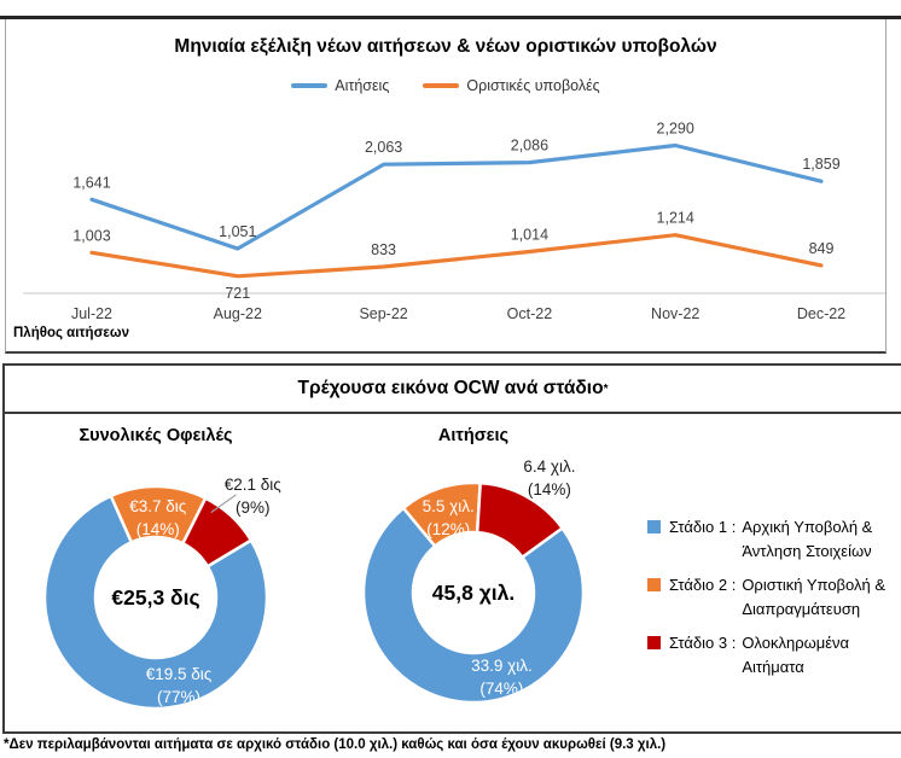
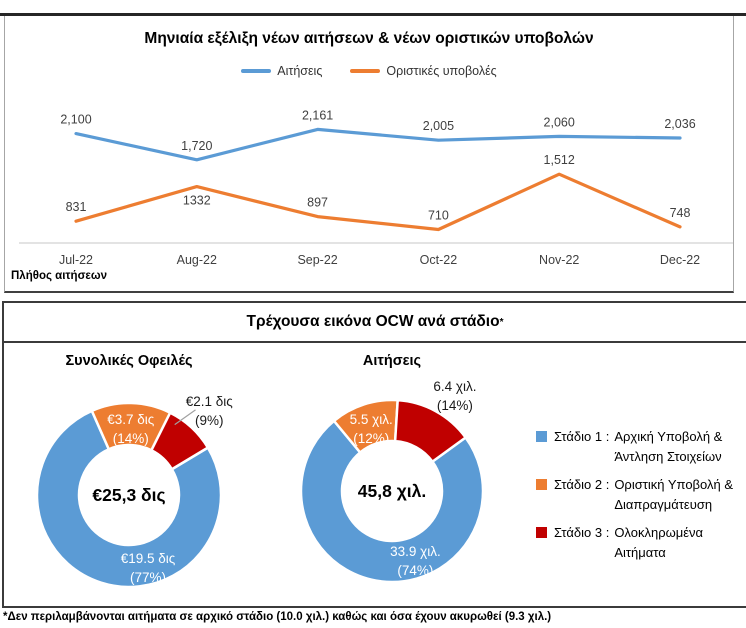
Μηνιαία εξέλιξη νέων αιτήσεων & νέων οριστικών υποβολών/Αιτήσεις/Jul-22: 1,641 -> 2,100
Μηνιαία εξέλιξη νέων αιτήσεων & νέων οριστικών υποβολών/Οριστικές υποβολές/Jul-22: 1,003 -> 831
Μηνιαία εξέλιξη νέων αιτήσεων & νέων οριστικών υποβολών/Αιτήσεις/Aug-22: 1,051 -> 1,720
Μηνιαία εξέλιξη νέων αιτήσεων & νέων οριστικών υποβολών/Οριστικές υποβολές/Aug-22: 721 -> 1332
Μηνιαία εξέλιξη νέων αιτήσεων & νέων οριστικών υποβολών/Αιτήσεις/Sep-22: 2,063 -> 2,161
Μηνιαία εξέλιξη νέων αιτήσεων & νέων οριστικών υποβολών/Οριστικές υποβολές/Sep-22: 833 -> 897
Μηνιαία εξέλιξη νέων αιτήσεων & νέων οριστικών υποβολών/Αιτήσεις/Oct-22: 2,086 -> 2,005
Μηνιαία εξέλιξη νέων αιτήσεων & νέων οριστικών υποβολών/Οριστικές υποβολές/Oct-22: 1,014 -> 710
Μηνιαία εξέλιξη νέων αιτήσεων & νέων οριστικών υποβολών/Αιτήσεις/Nov-22: 2,290 -> 2,060
Μηνιαία εξέλιξη νέων αιτήσεων & νέων οριστικών υποβολών/Οριστικές υποβολές/Nov-22: 1,214 -> 1,512
Μηνιαία εξέλιξη νέων αιτήσεων & νέων οριστικών υποβολών/Αιτήσεις/Dec-22: 1,859 -> 2,036
Μηνιαία εξέλιξη νέων αιτήσεων & νέων οριστικών υποβολών/Οριστικές υποβολές/Dec-22: 849 -> 748
